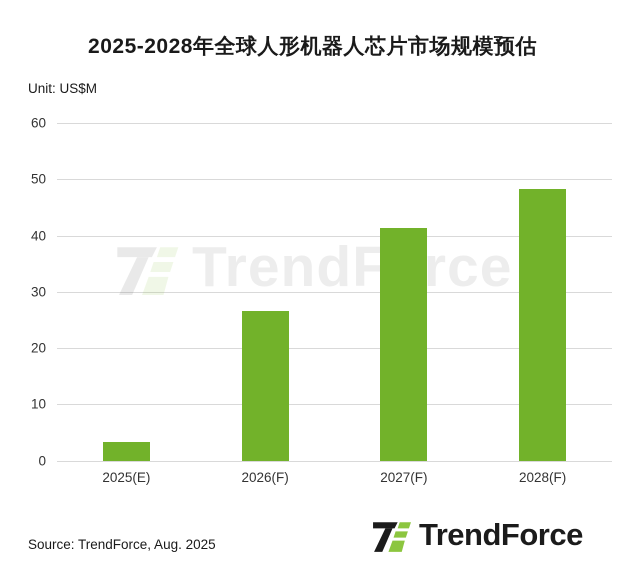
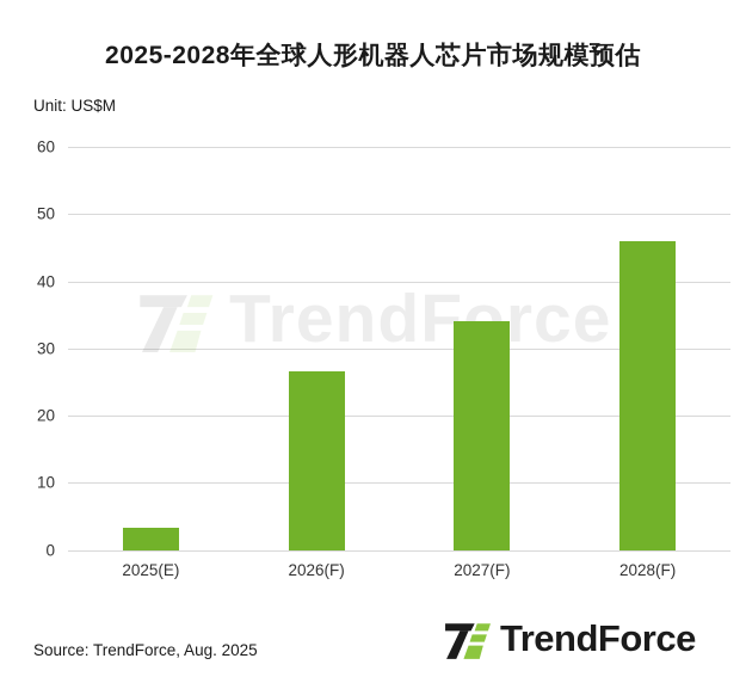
2027(F): 41 -> 34
2028(F): 48 -> 46
